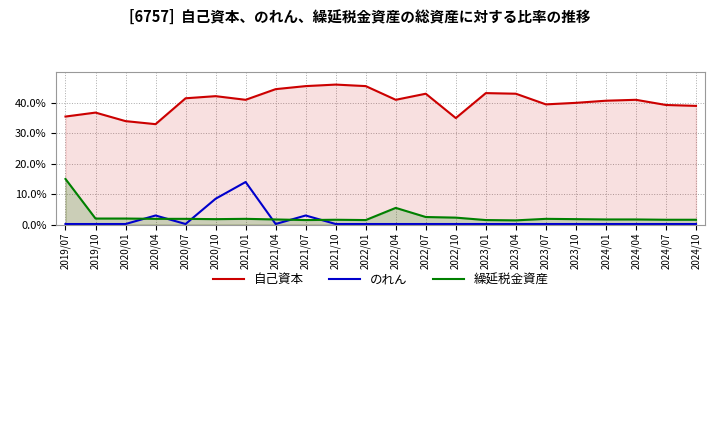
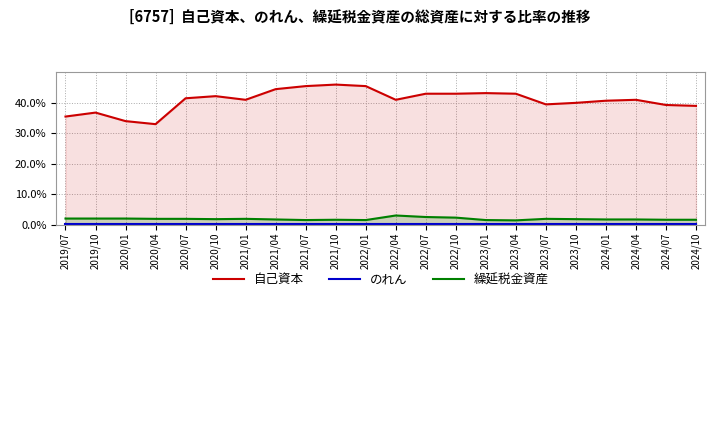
繰延税金資産/2019/07: 15.0% -> 2.0%
のれん/2020/04: 3.0% -> 0.2%
のれん/2020/10: 8.5% -> 0.2%
のれん/2021/01: 14.0% -> 0.2%
のれん/2021/07: 3.0% -> 0.2%
繰延税金資産/2022/04: 5.5% -> 3.0%
自己資本/2022/10: 35.0% -> 43.0%
